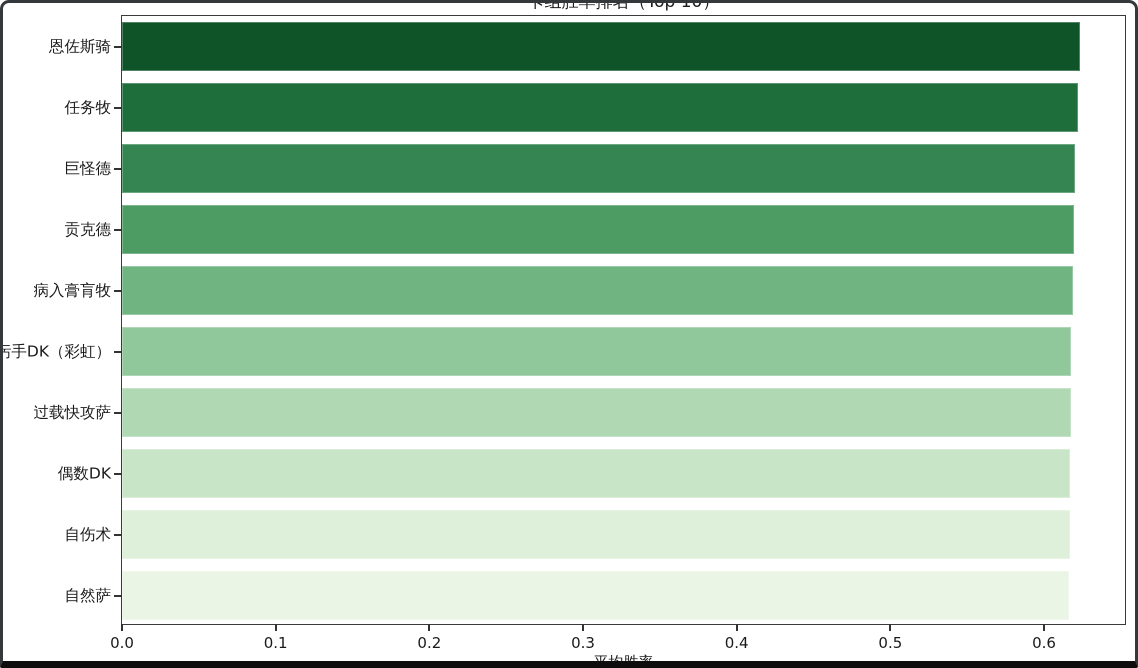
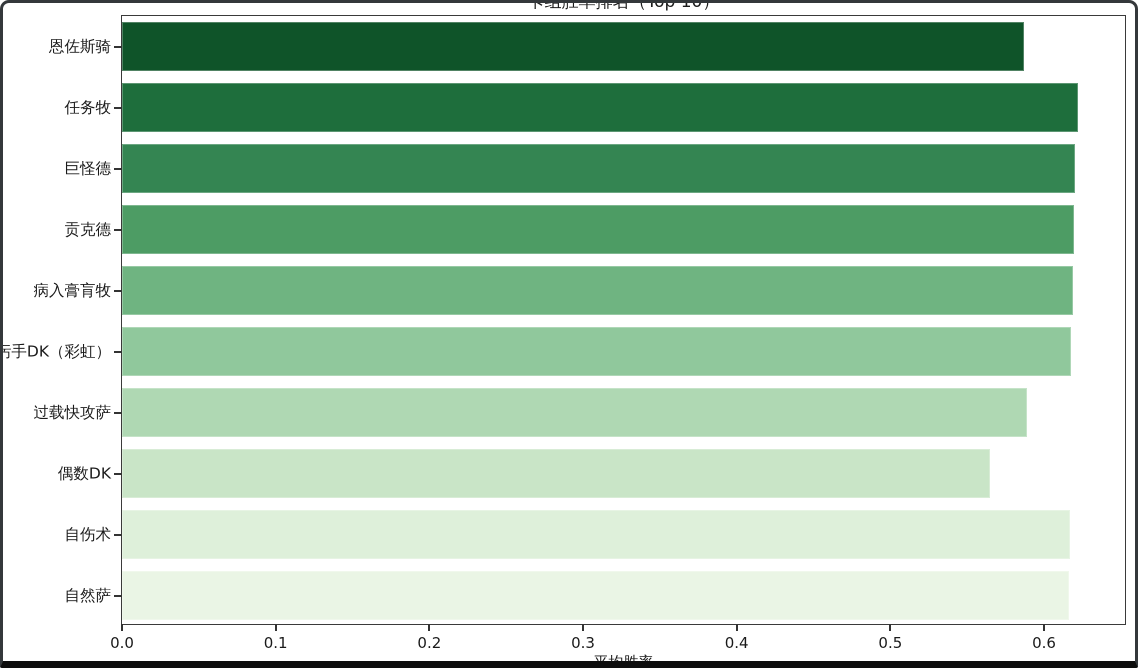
恩佐斯骑: 0.623 -> 0.587
过载快攻萨: 0.617 -> 0.589
偶数DK: 0.617 -> 0.565
